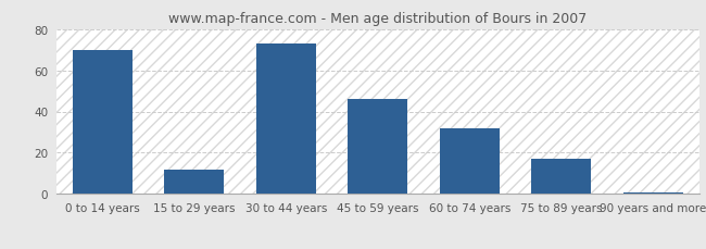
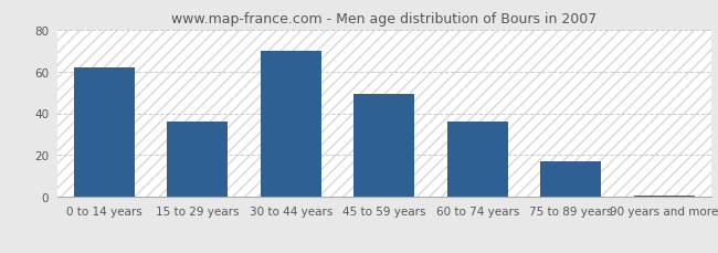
0 to 14 years: 70 -> 62
15 to 29 years: 12 -> 36
30 to 44 years: 73 -> 70
45 to 59 years: 46 -> 49
60 to 74 years: 32 -> 36
